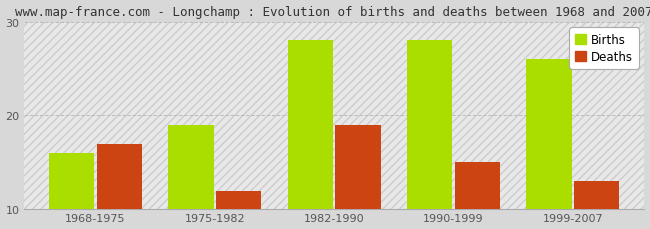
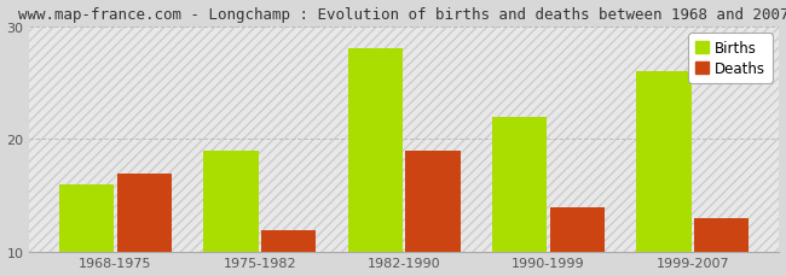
Births/1990-1999: 28 -> 22
Deaths/1990-1999: 15 -> 14
